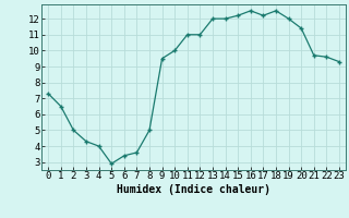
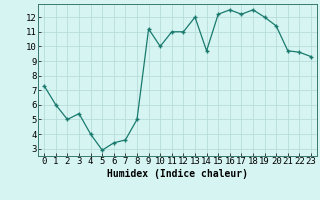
1: 6.5 -> 6.0
3: 4.3 -> 5.4
9: 9.5 -> 11.2
14: 12.0 -> 9.7
